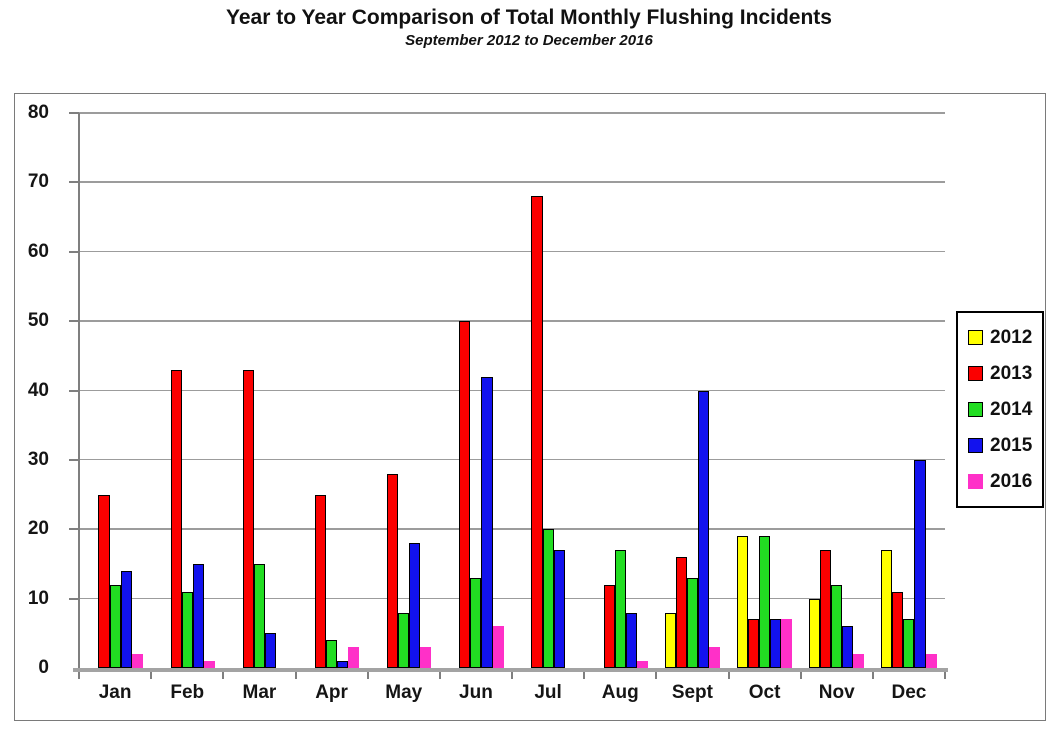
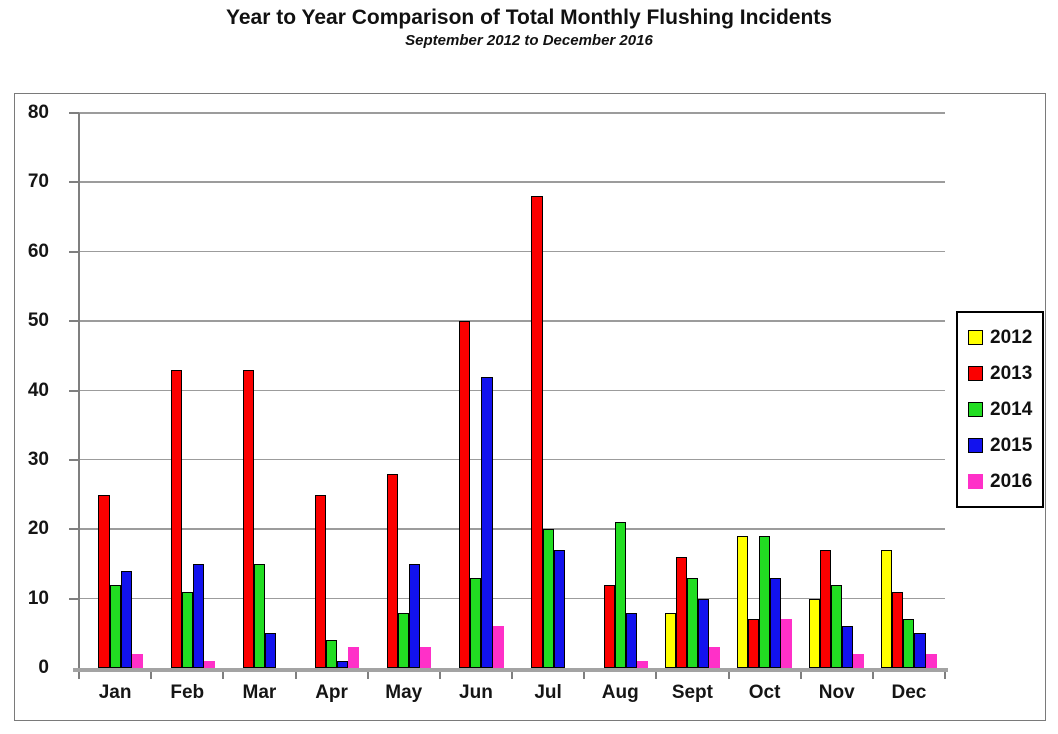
2015/May: 18 -> 15
2014/Aug: 17 -> 21
2015/Sept: 40 -> 10
2015/Oct: 7 -> 13
2015/Dec: 30 -> 5
